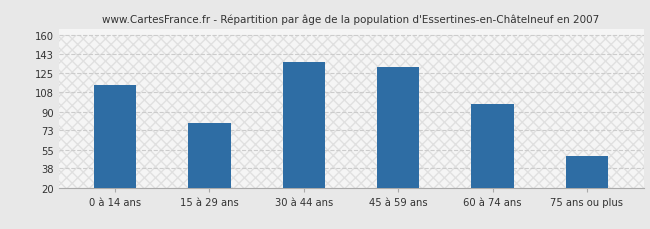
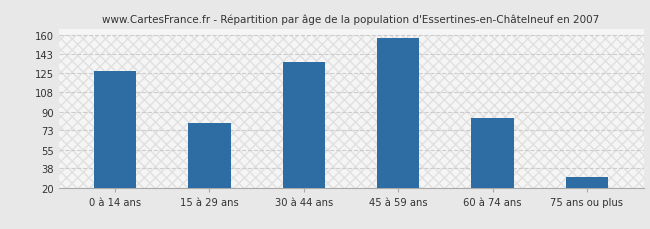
0 à 14 ans: 114 -> 127
45 à 59 ans: 131 -> 158
60 à 74 ans: 97 -> 84
75 ans ou plus: 49 -> 30
